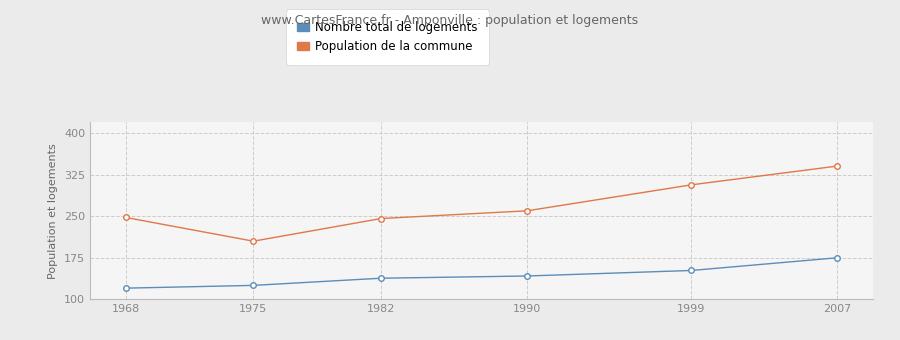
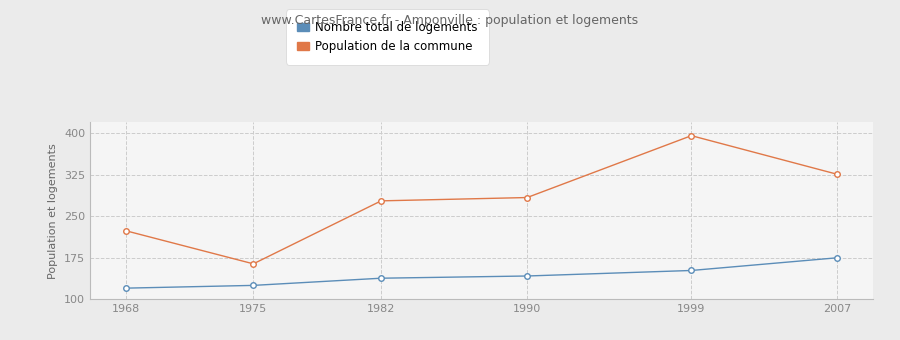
Population de la commune/1968: 248 -> 224
Population de la commune/1975: 205 -> 164
Population de la commune/1982: 246 -> 278
Population de la commune/1990: 260 -> 284
Population de la commune/1999: 307 -> 396
Population de la commune/2007: 341 -> 326
